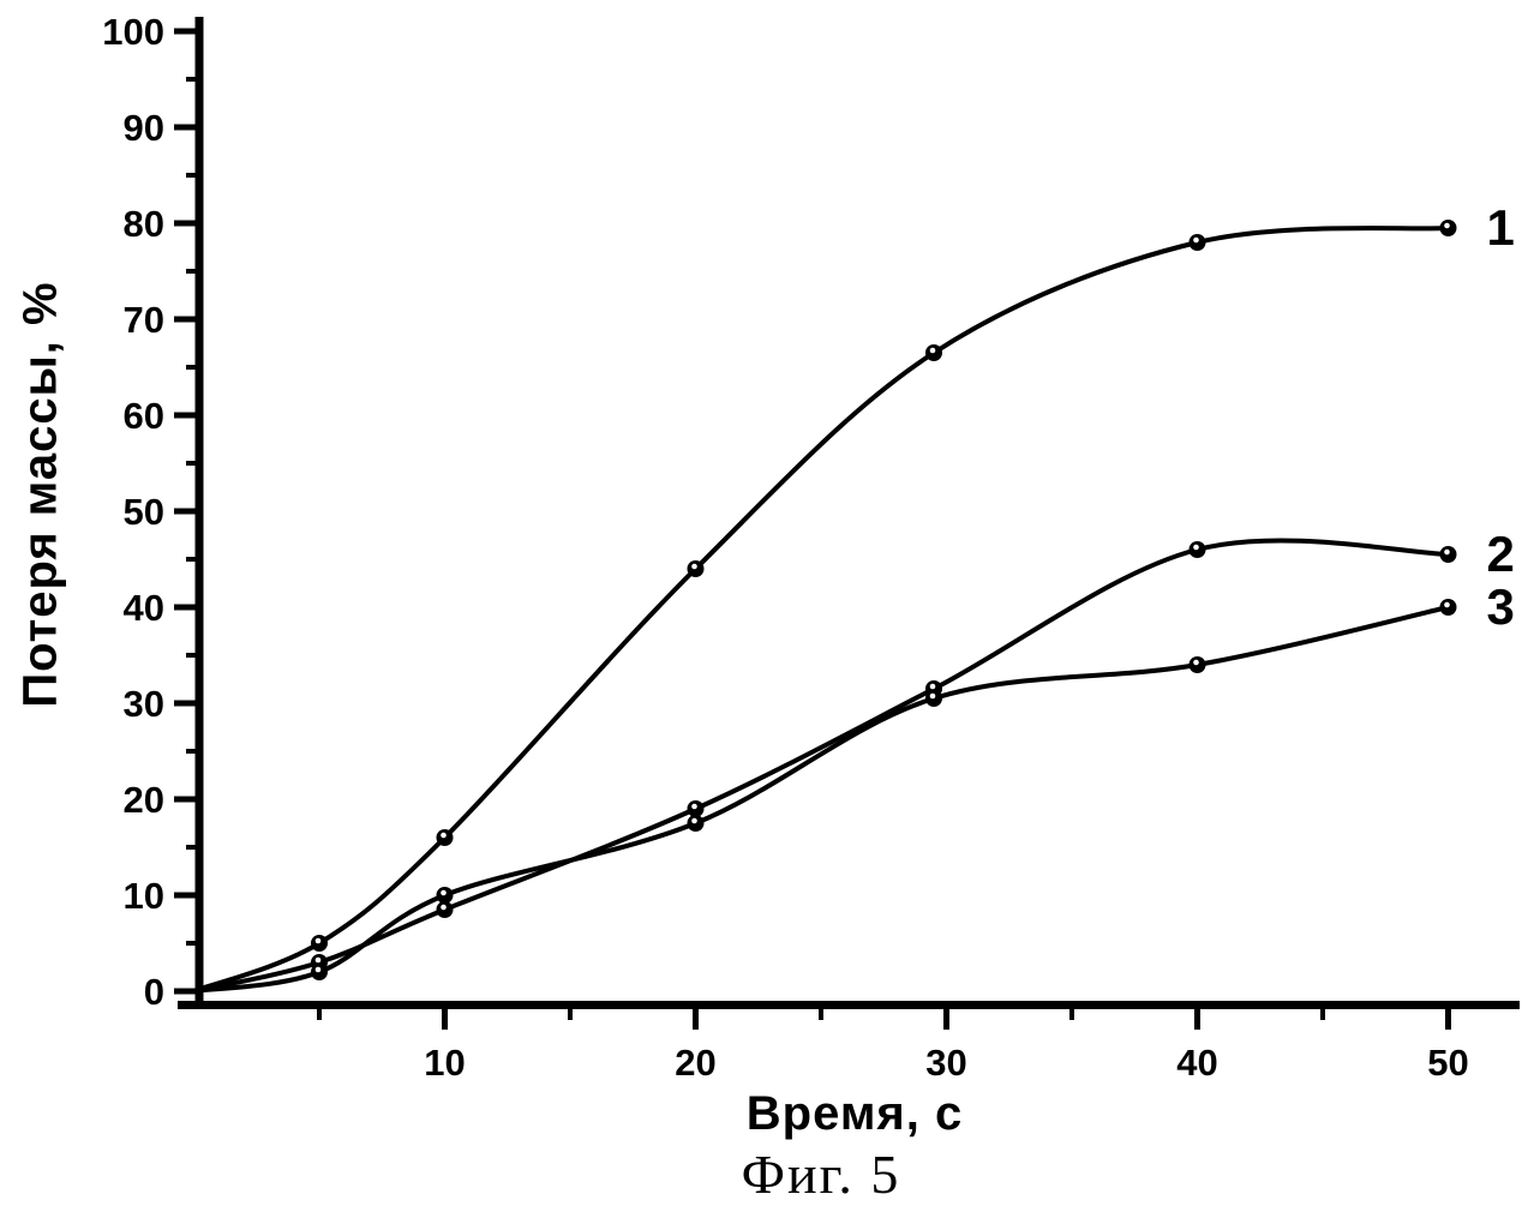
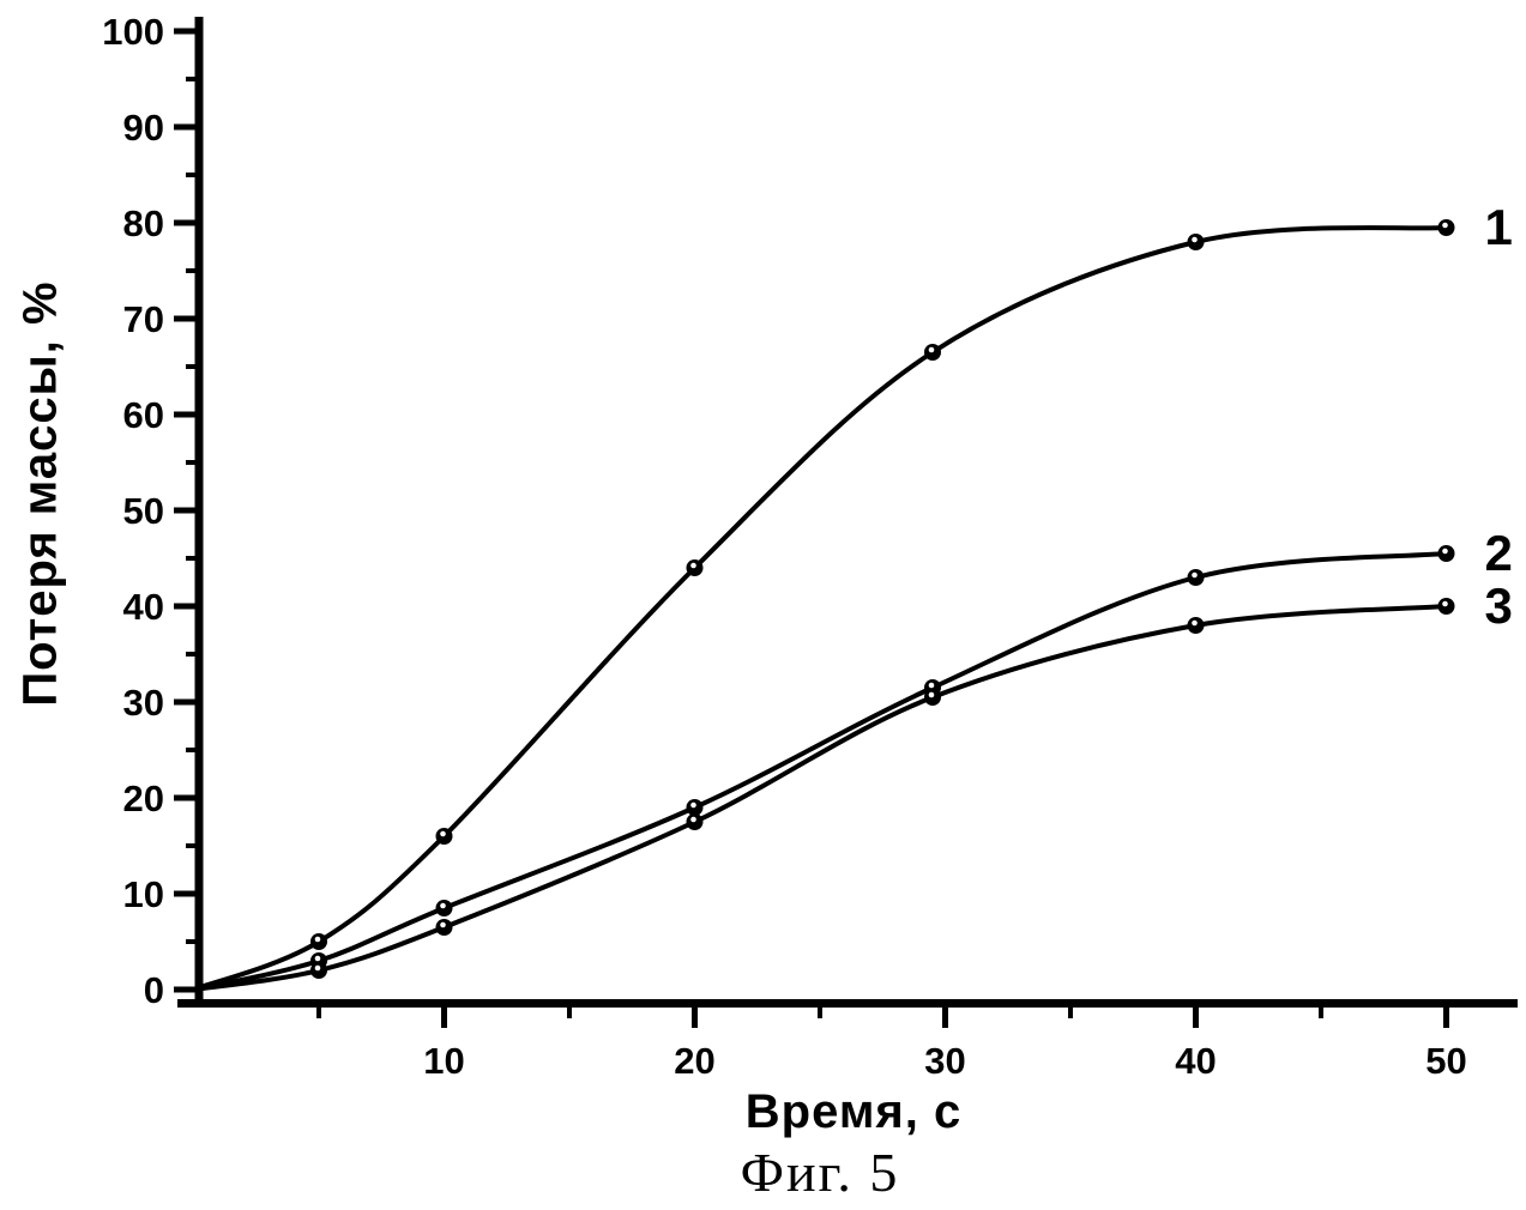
3/10: 10 -> 6
2/40: 46 -> 43
3/40: 34 -> 38
